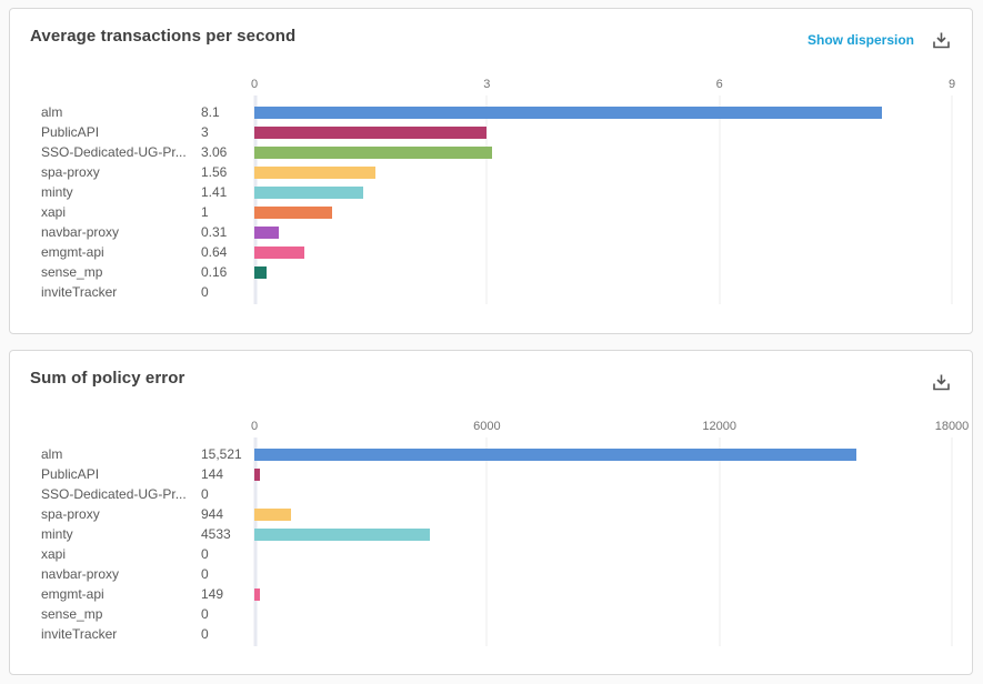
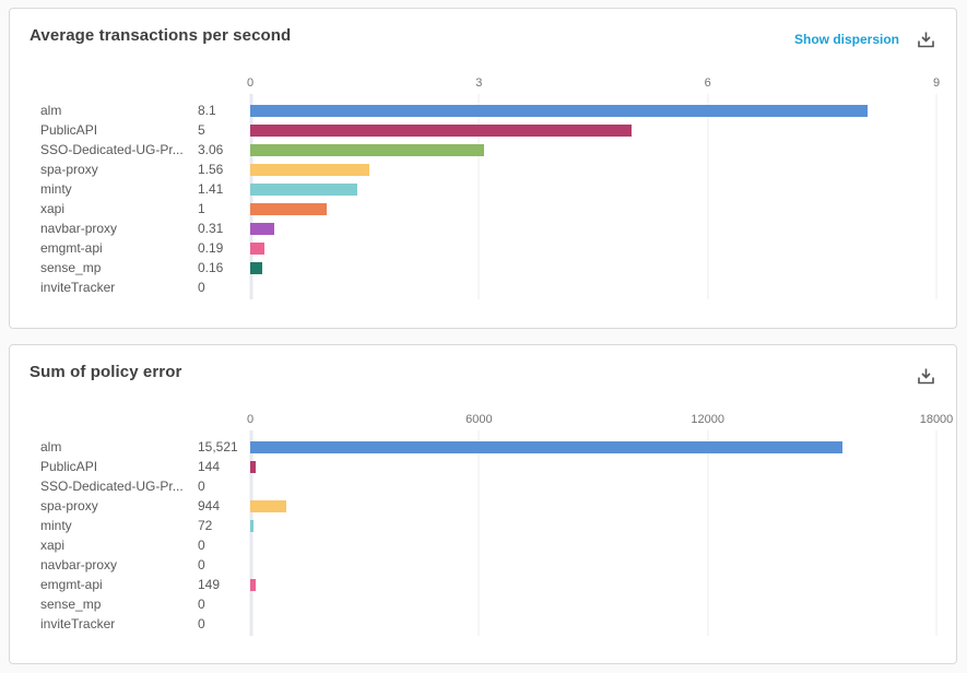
Average transactions per second/PublicAPI: 3 -> 5
Average transactions per second/emgmt-api: 0.64 -> 0.19
Sum of policy error/minty: 4533 -> 72
